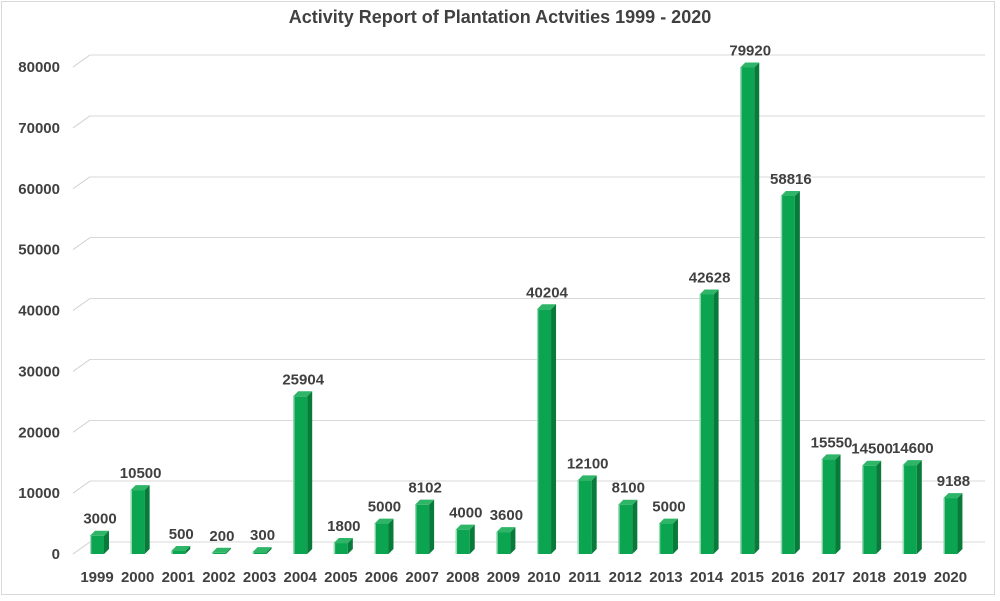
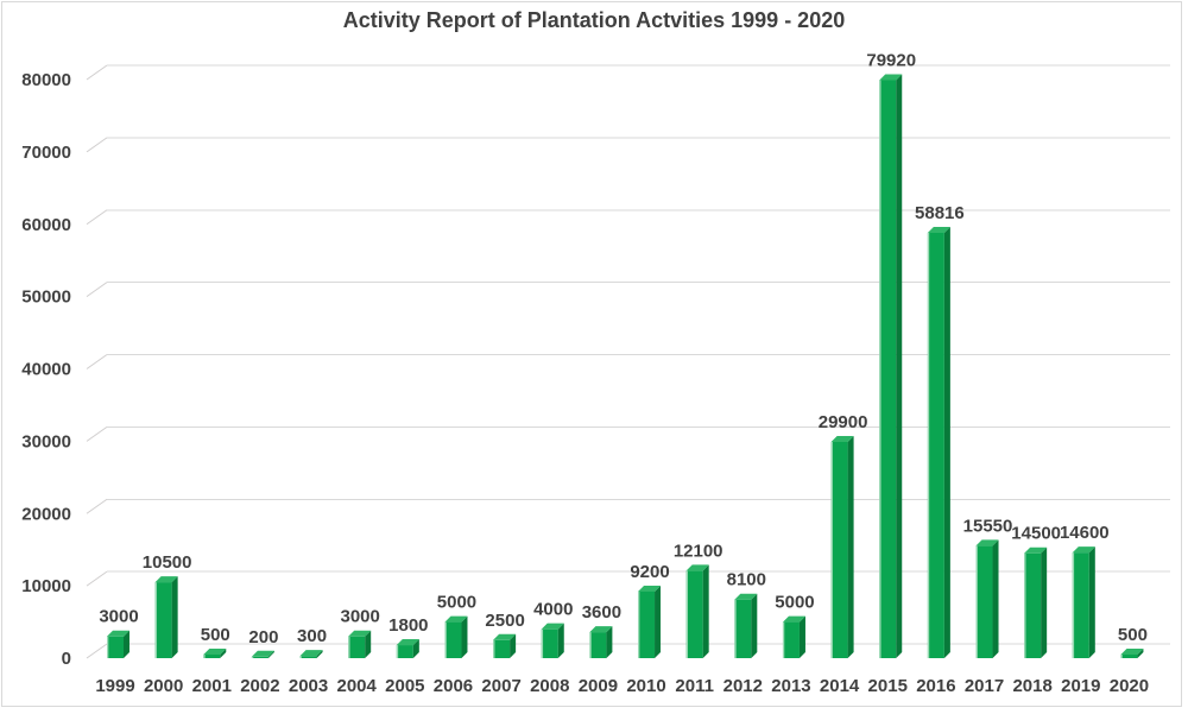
2004: 25904 -> 3000
2007: 8102 -> 2500
2010: 40204 -> 9200
2014: 42628 -> 29900
2020: 9188 -> 500
